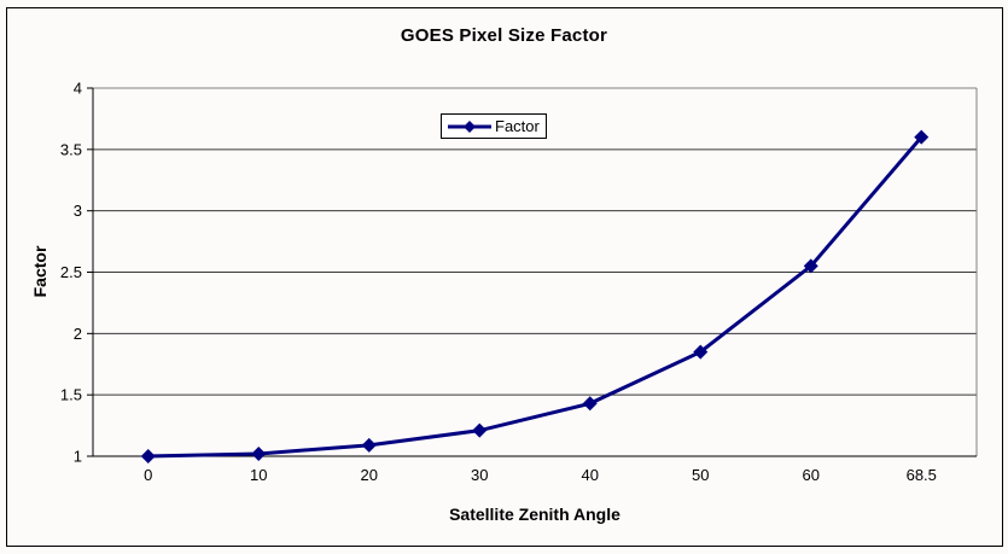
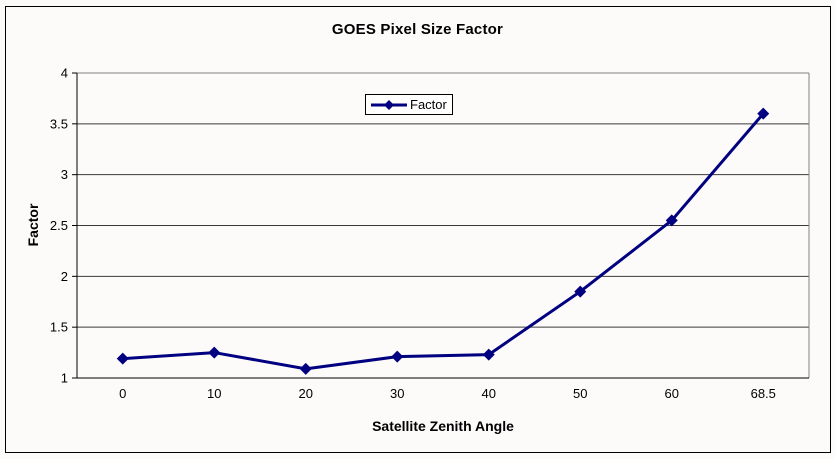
0: 1.00 -> 1.19
10: 1.02 -> 1.25
40: 1.43 -> 1.23
